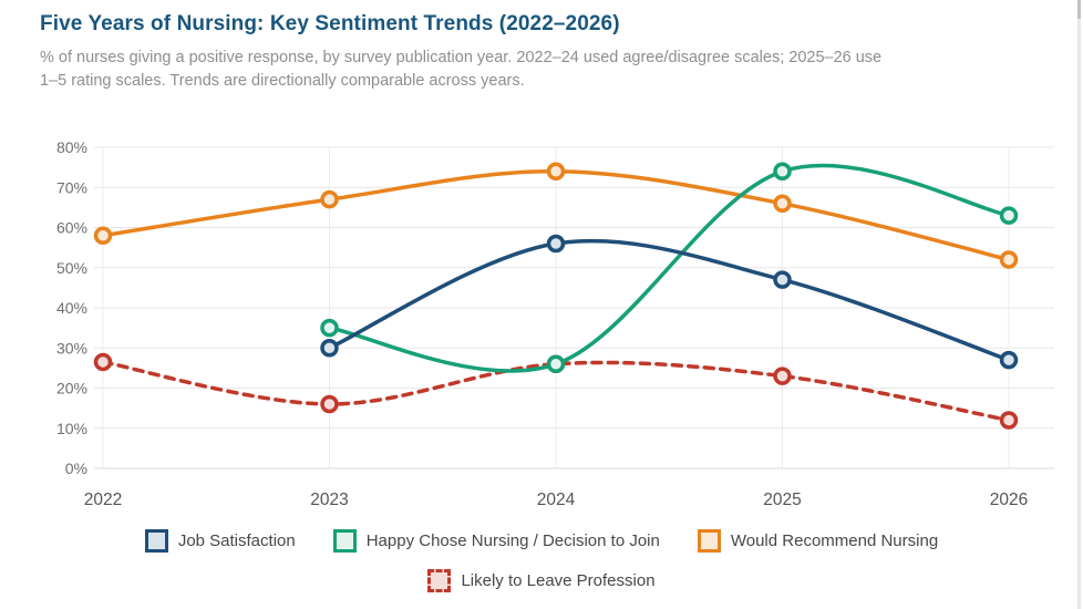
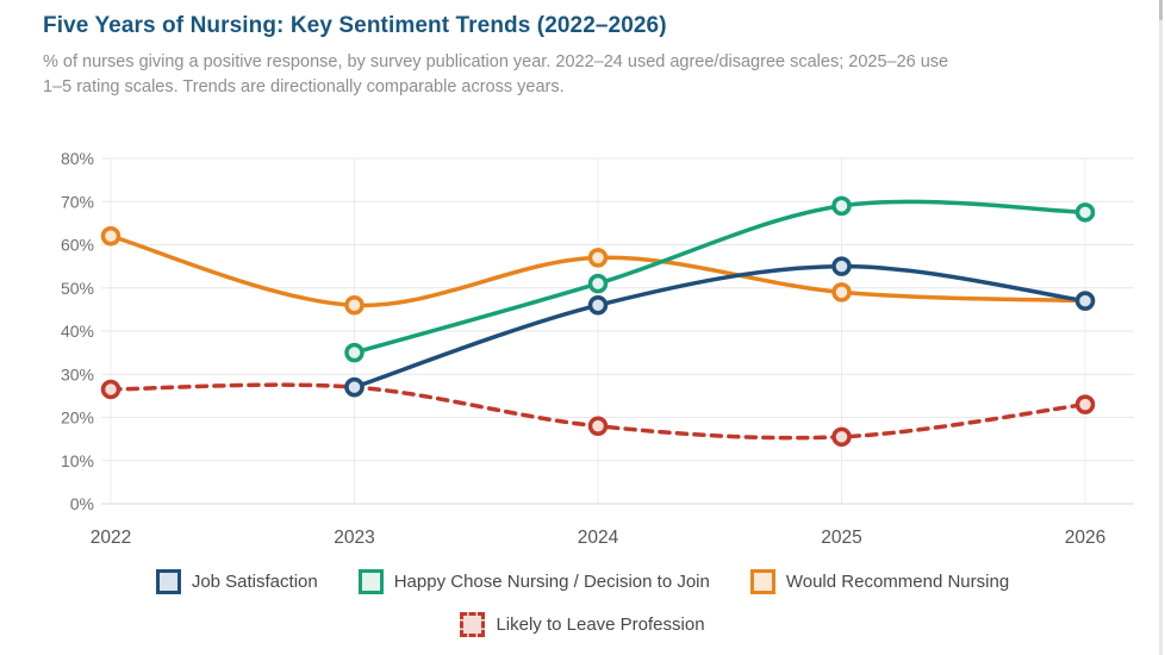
Would Recommend Nursing/2022: 58% -> 62%
Job Satisfaction/2023: 30% -> 27%
Would Recommend Nursing/2023: 67% -> 46%
Likely to Leave Profession/2023: 16% -> 27%
Job Satisfaction/2024: 56% -> 46%
Happy Chose Nursing / Decision to Join/2024: 26% -> 51%
Would Recommend Nursing/2024: 74% -> 57%
Likely to Leave Profession/2024: 26% -> 18%
Job Satisfaction/2025: 47% -> 55%
Happy Chose Nursing / Decision to Join/2025: 74% -> 69%
Would Recommend Nursing/2025: 66% -> 49%
Likely to Leave Profession/2025: 23% -> 16%
Job Satisfaction/2026: 27% -> 47%
Happy Chose Nursing / Decision to Join/2026: 63% -> 68%
Would Recommend Nursing/2026: 52% -> 47%
Likely to Leave Profession/2026: 12% -> 23%
